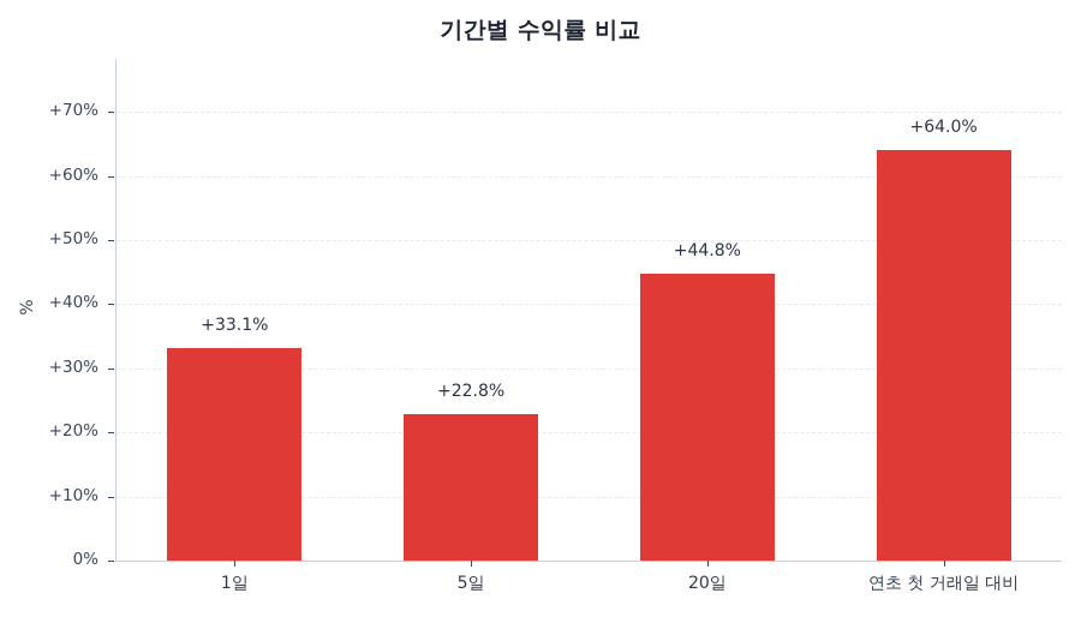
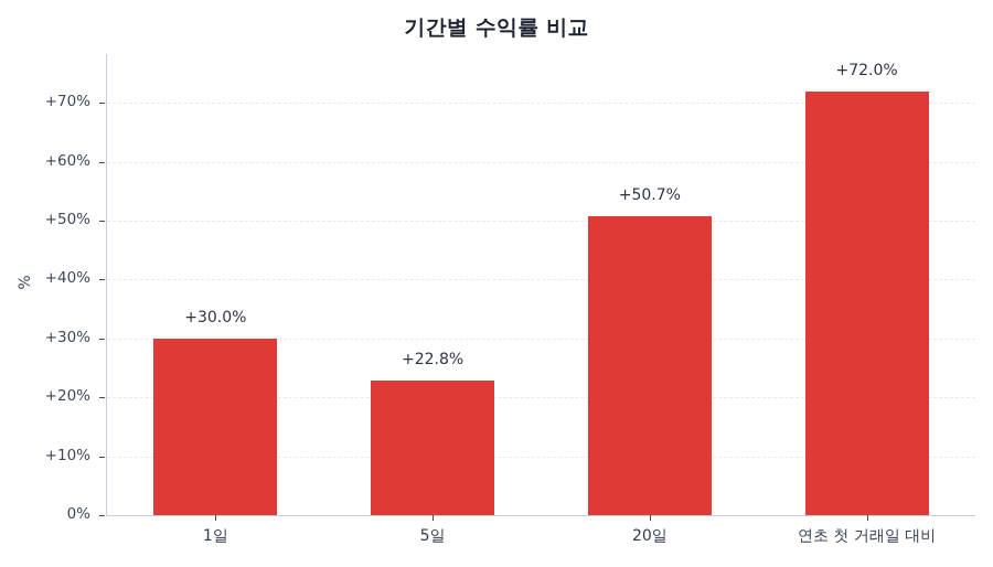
1일: +33.1% -> +30.0%
20일: +44.8% -> +50.7%
연초 첫 거래일 대비: +64.0% -> +72.0%
